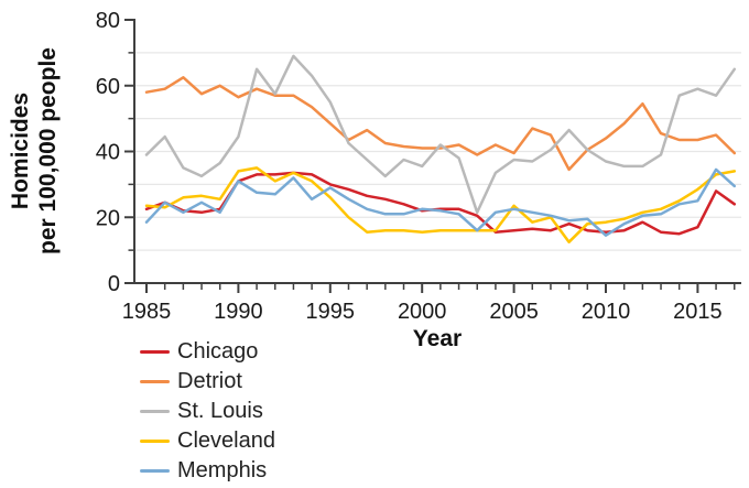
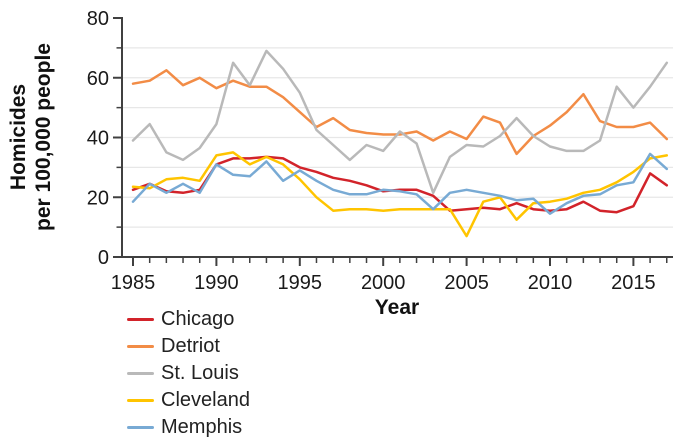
Cleveland/2005: 24 -> 7
St. Louis/2015: 59 -> 50
